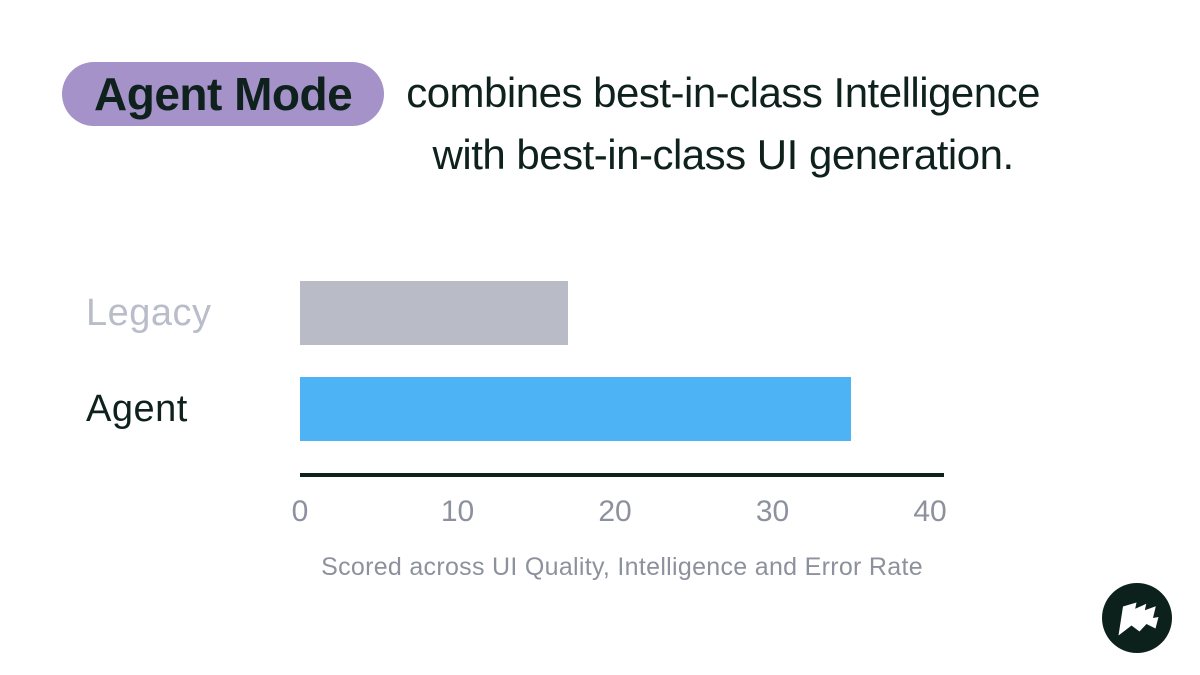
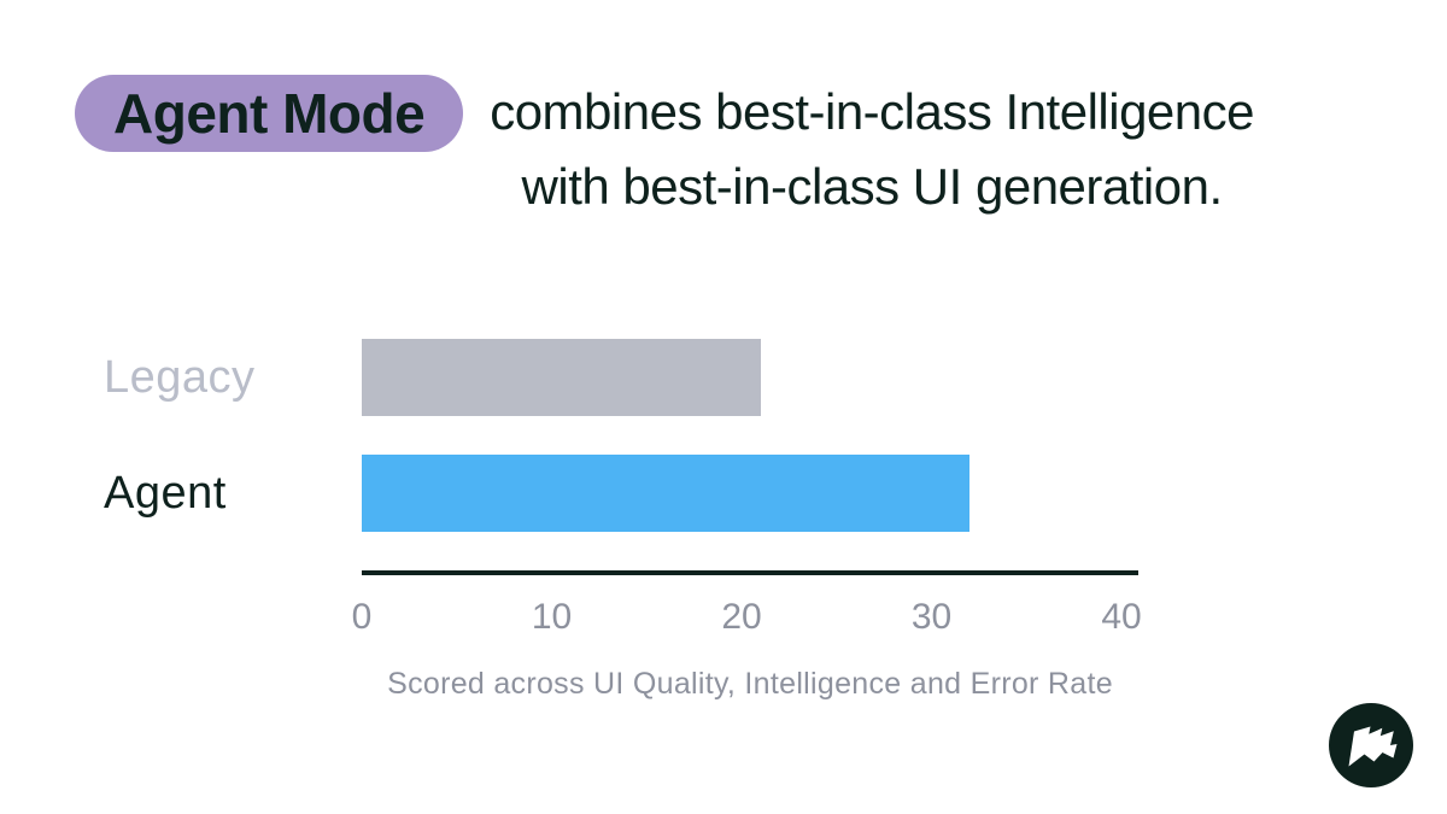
Legacy: 17 -> 21
Agent: 35 -> 32
